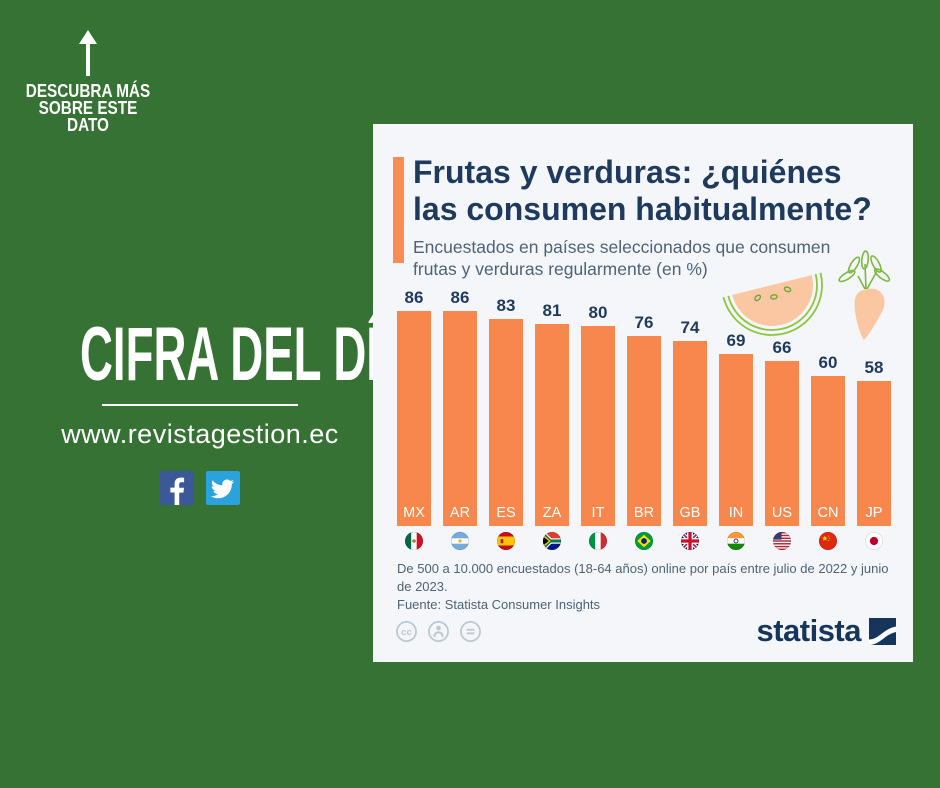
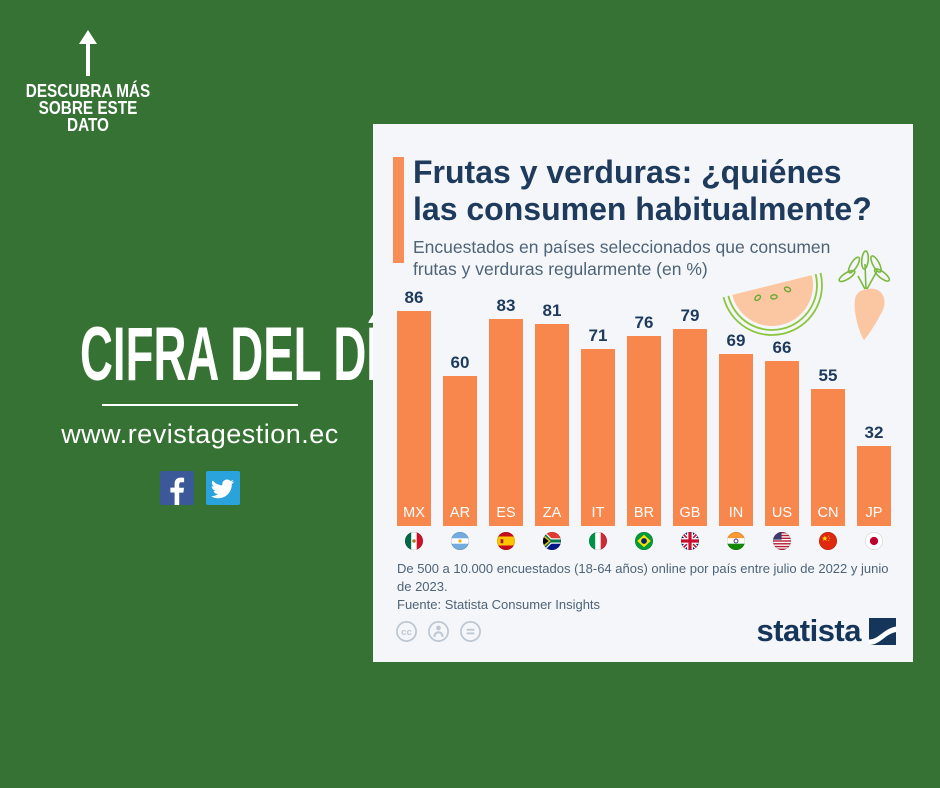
AR: 86 -> 60
IT: 80 -> 71
GB: 74 -> 79
CN: 60 -> 55
JP: 58 -> 32
